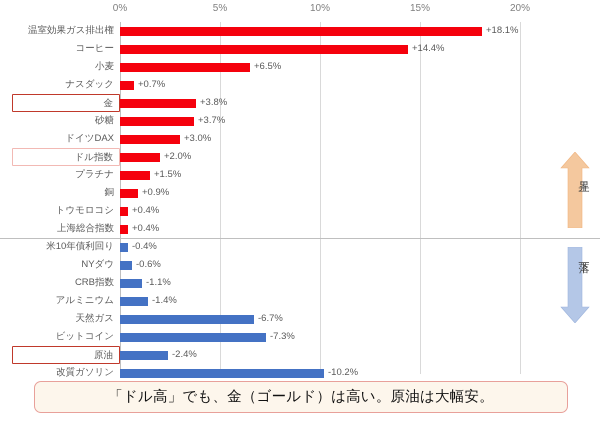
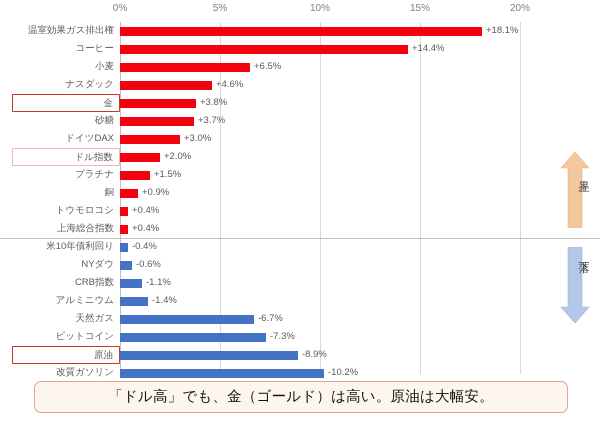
ナスダック: +0.7% -> +4.6%
原油: -2.4% -> -8.9%
